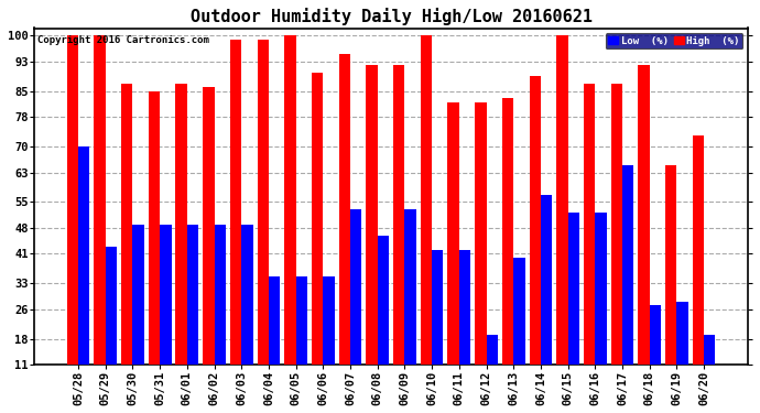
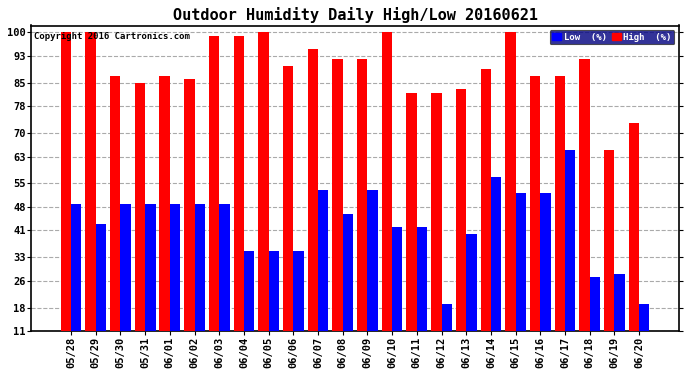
Low (%)/05/28: 70 -> 49
